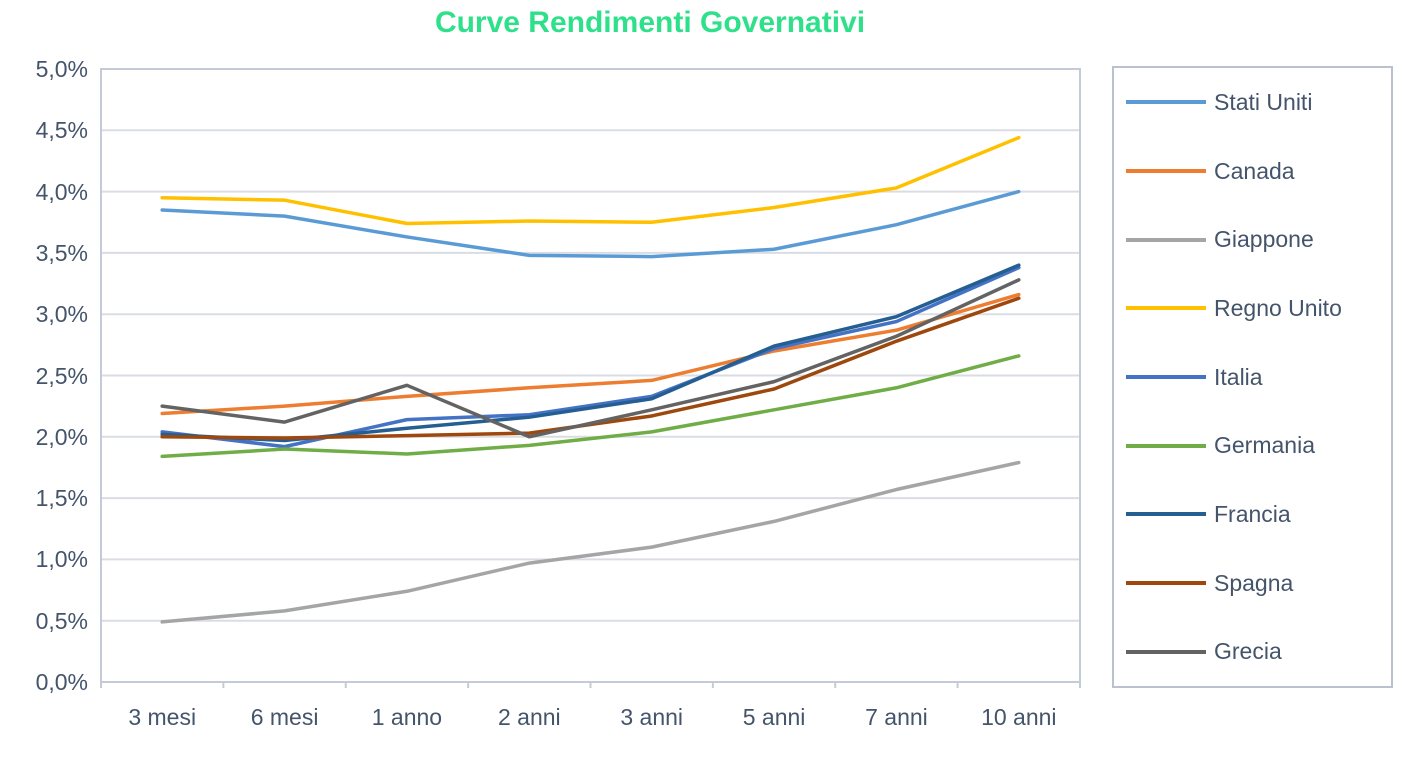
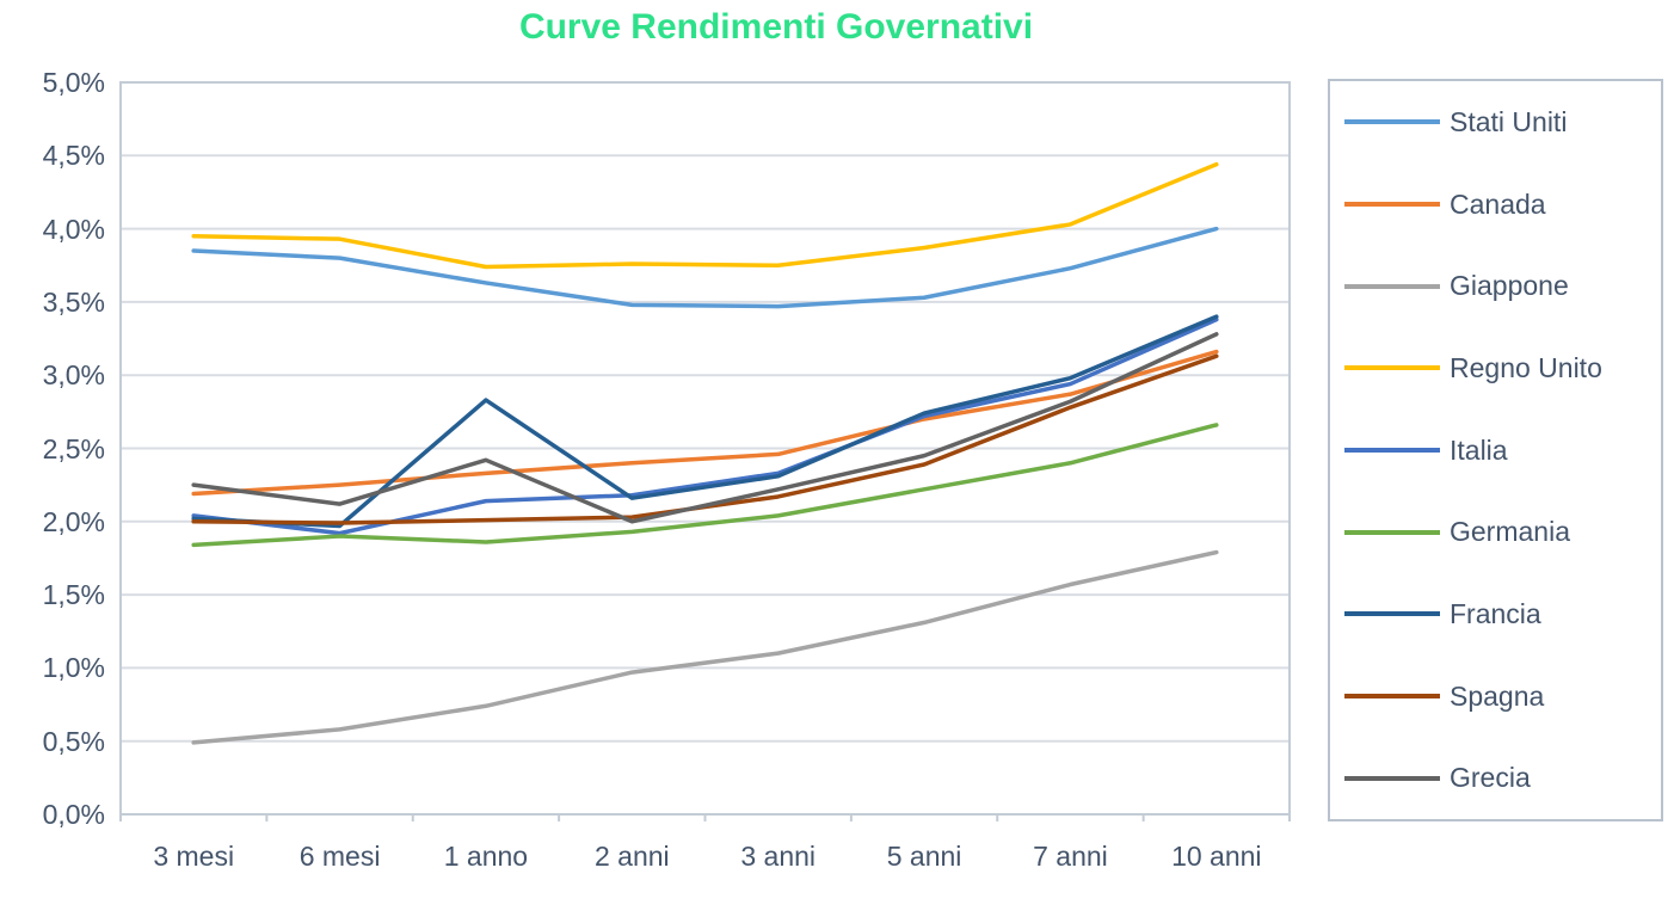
Francia/1 anno: 2,07% -> 2,83%
